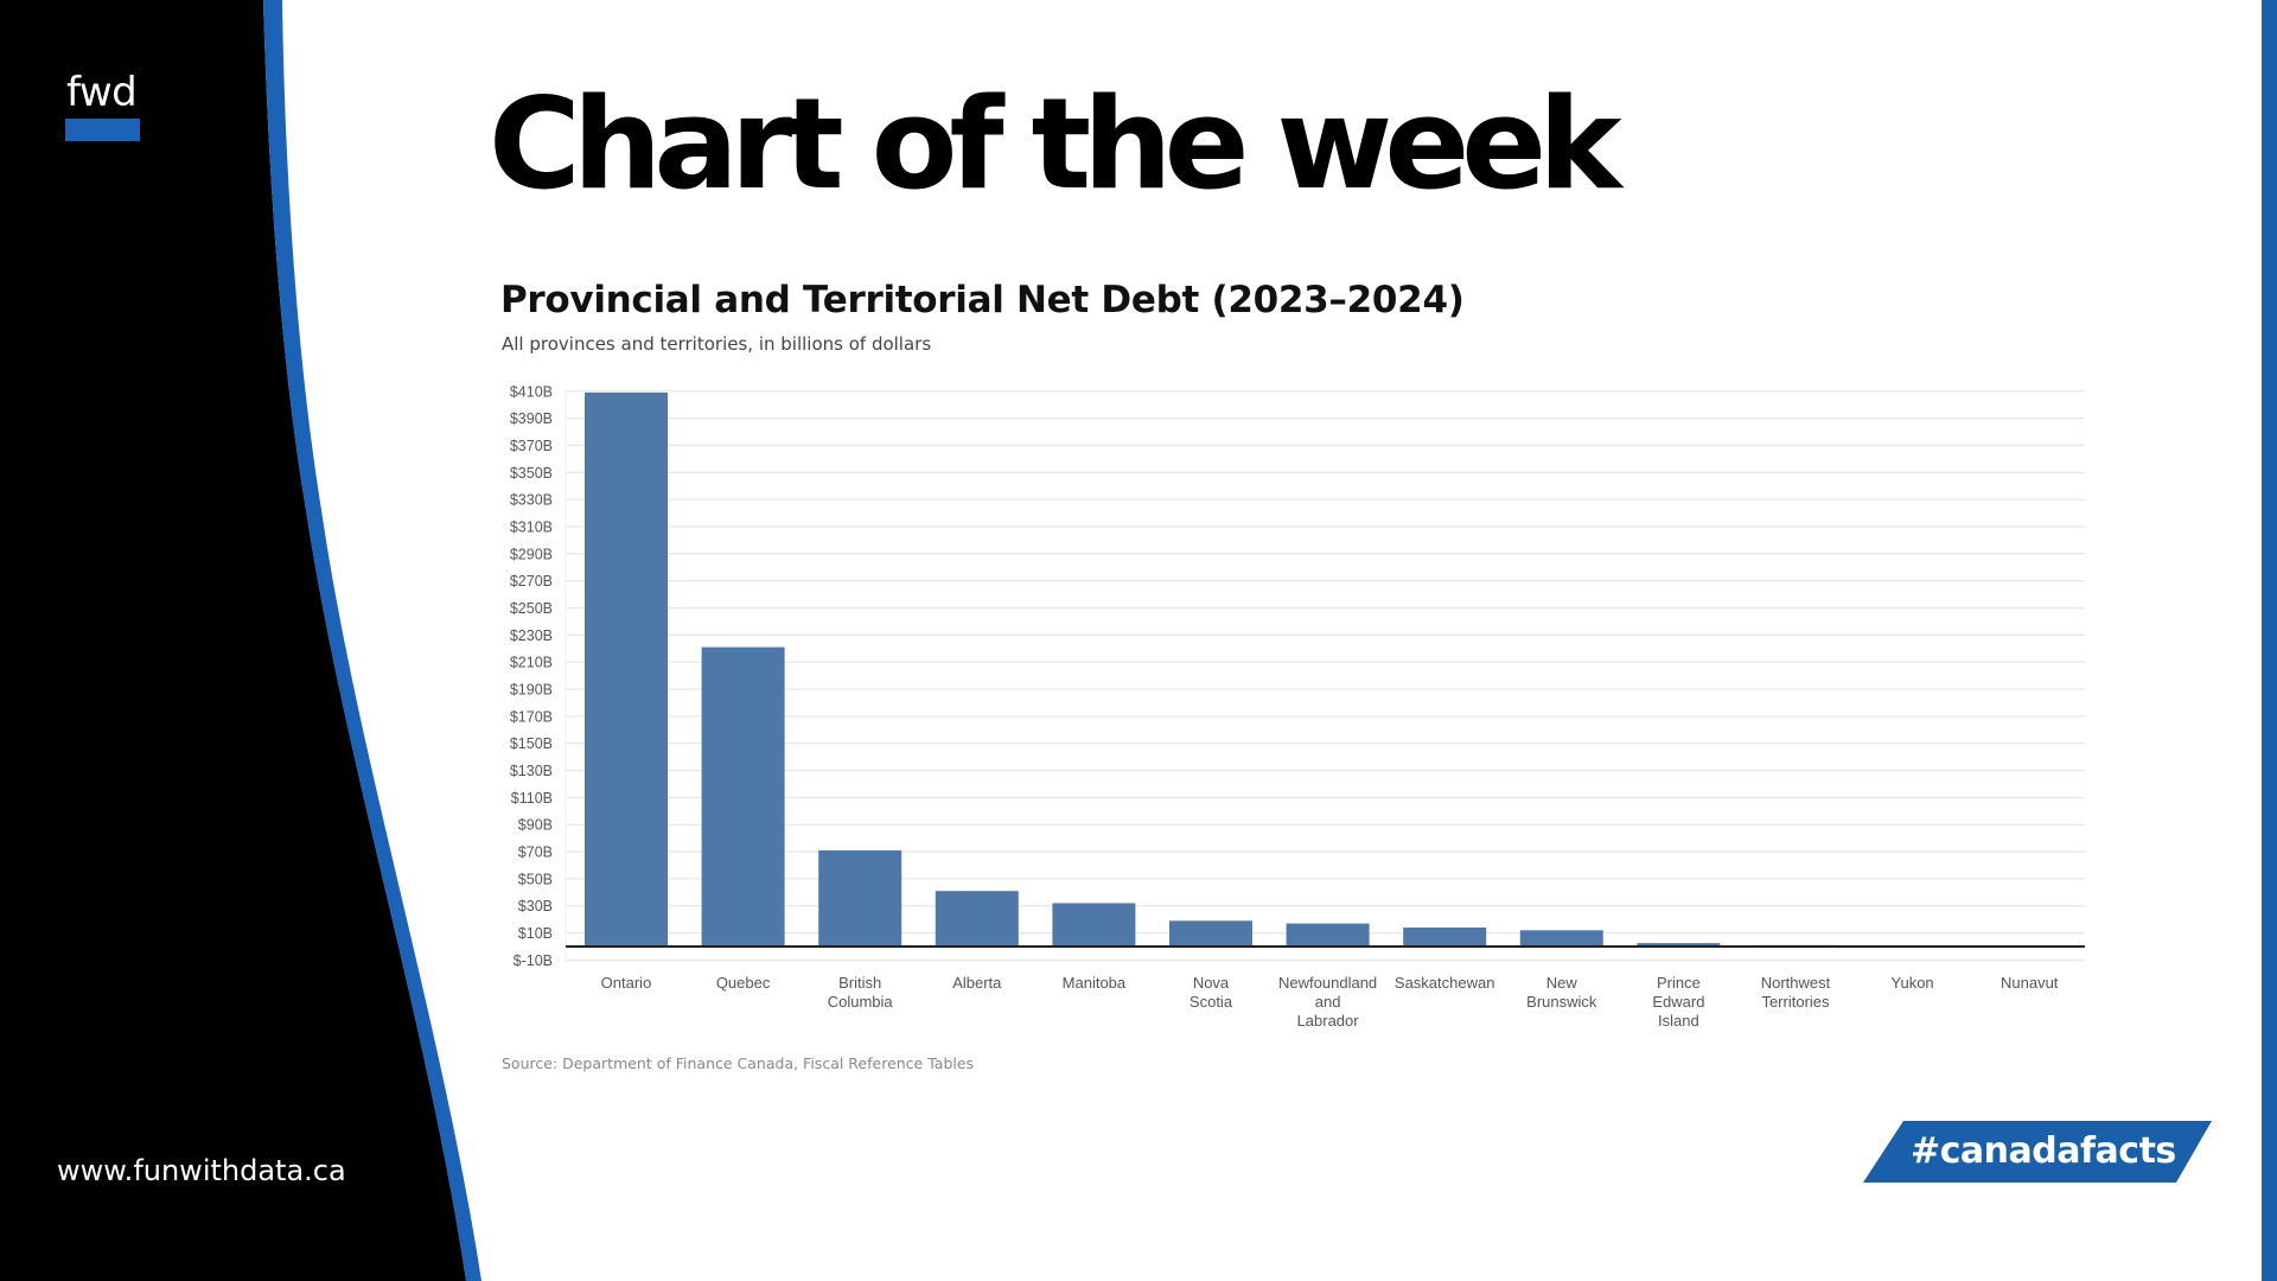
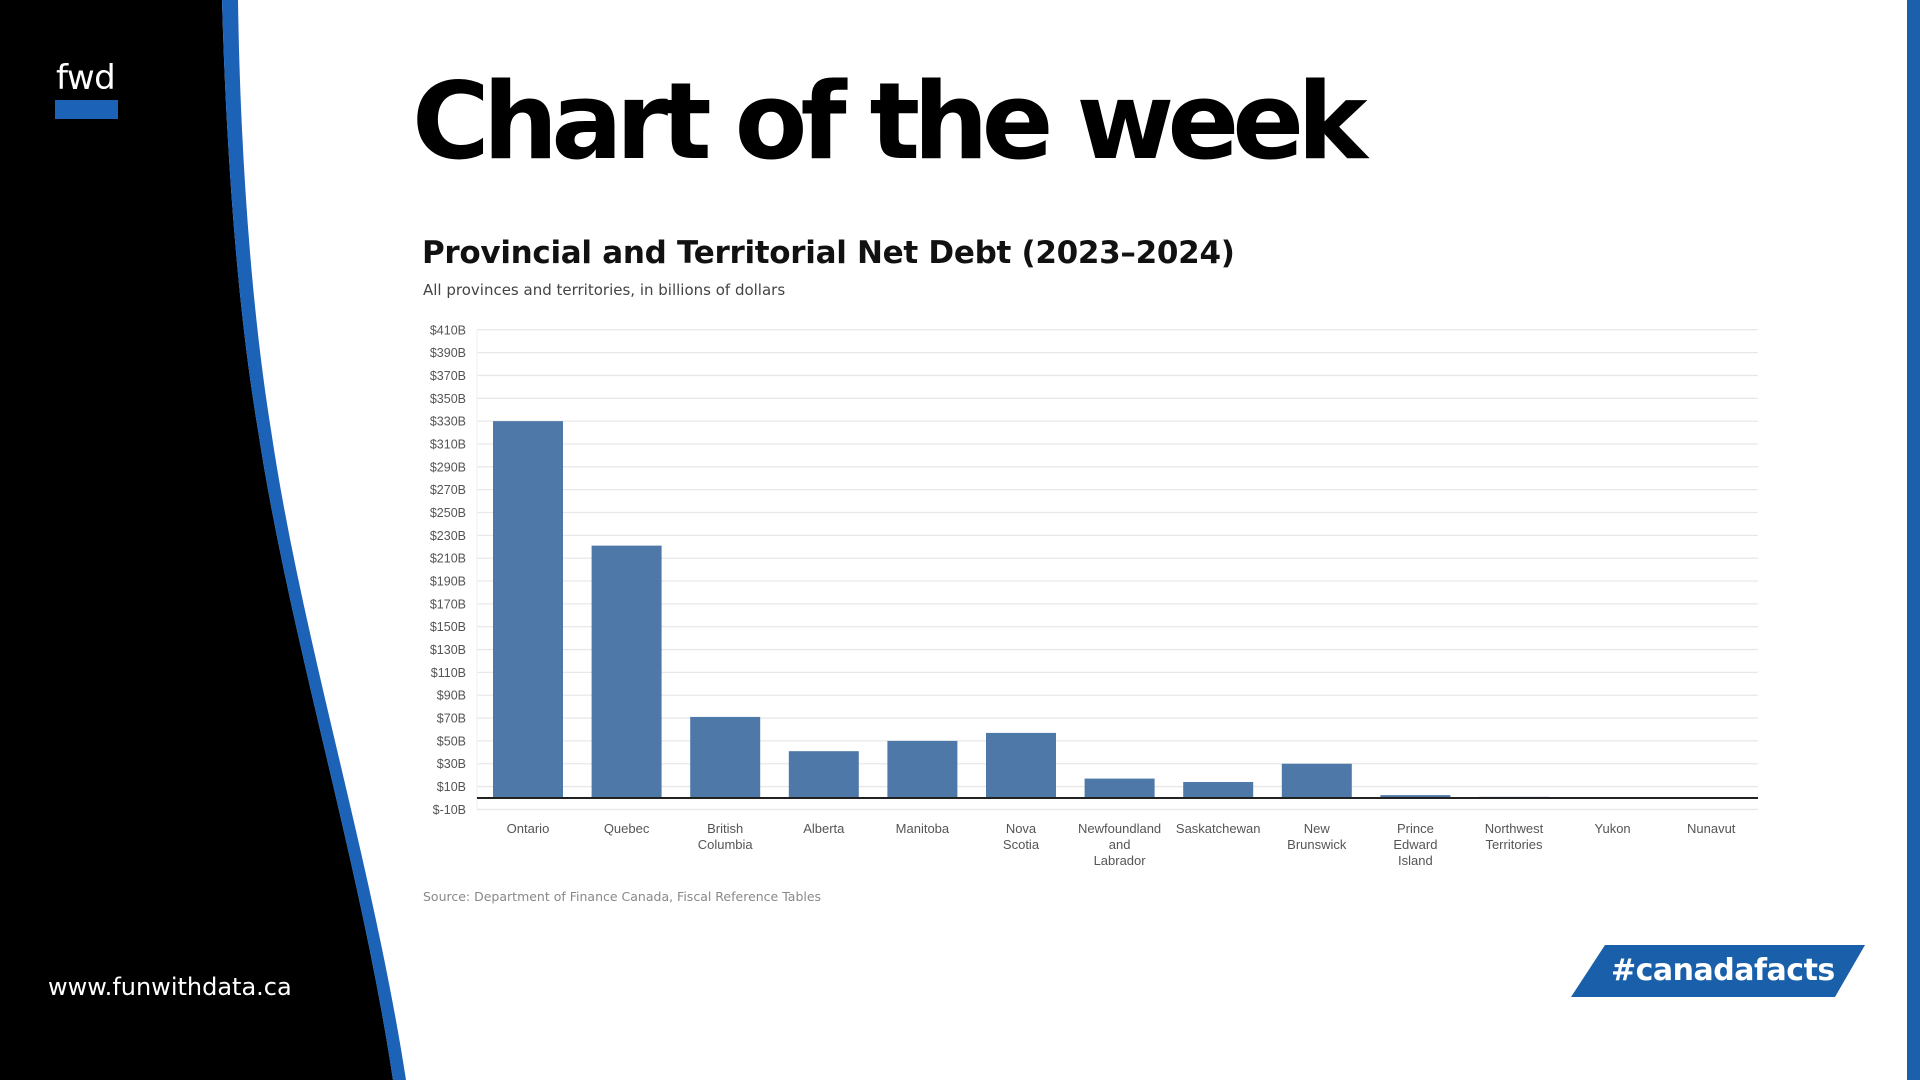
Ontario: $409B -> $330B
Manitoba: $32B -> $50B
Nova Scotia: $19B -> $57B
New Brunswick: $12B -> $30B
